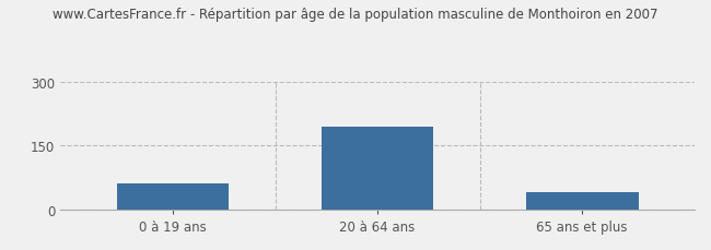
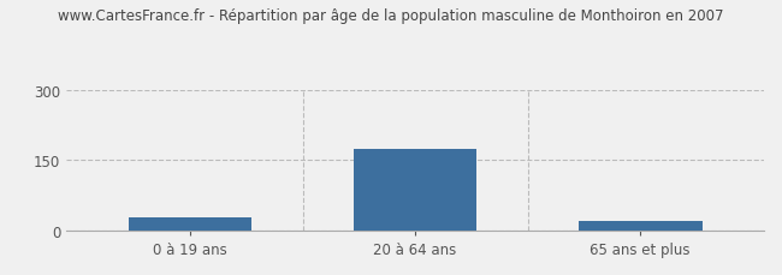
0 à 19 ans: 60 -> 28
20 à 64 ans: 195 -> 175
65 ans et plus: 40 -> 20
